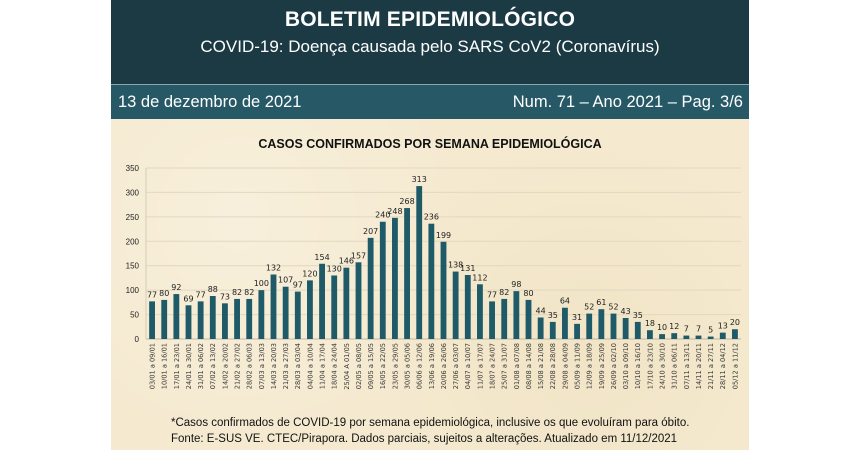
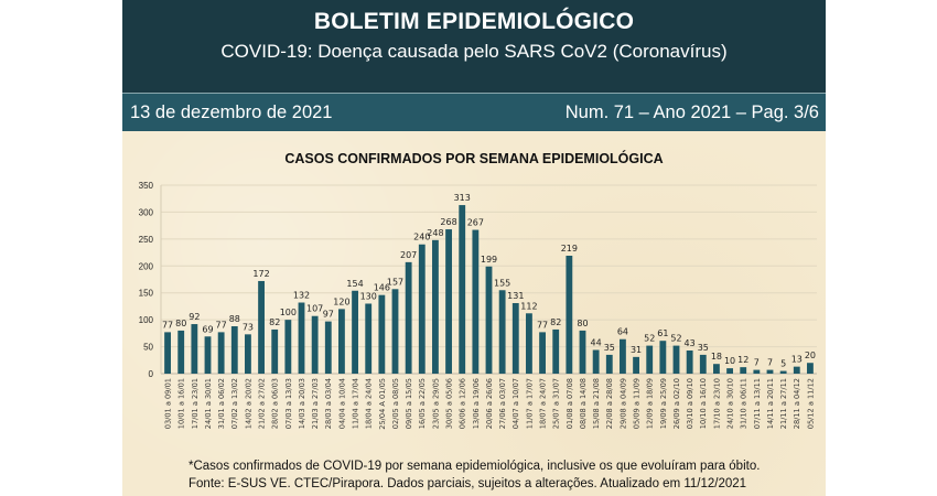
21/02 a 27/02: 82 -> 172
13/06 a 19/06: 236 -> 267
27/06 a 03/07: 138 -> 155
01/08 a 07/08: 98 -> 219
